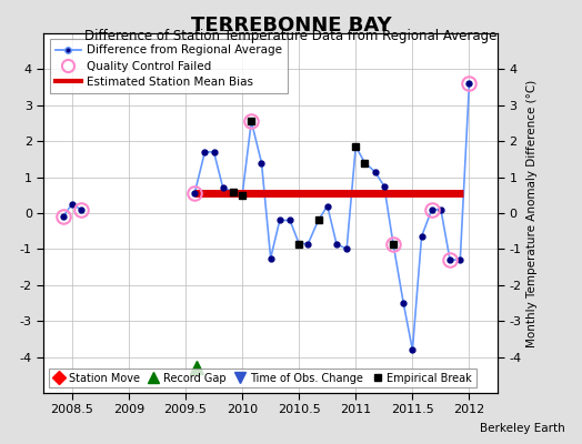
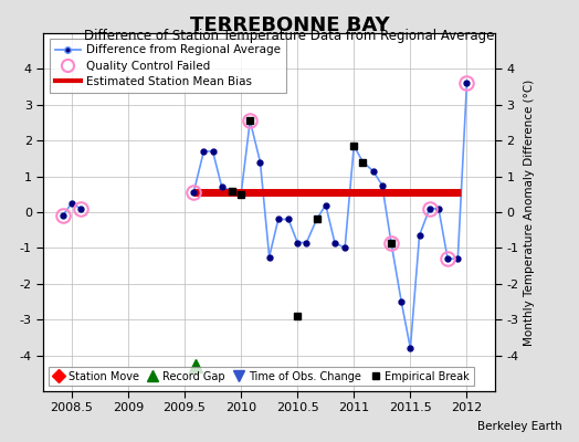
Empirical Break/2010.5: -0.85 -> -2.90
